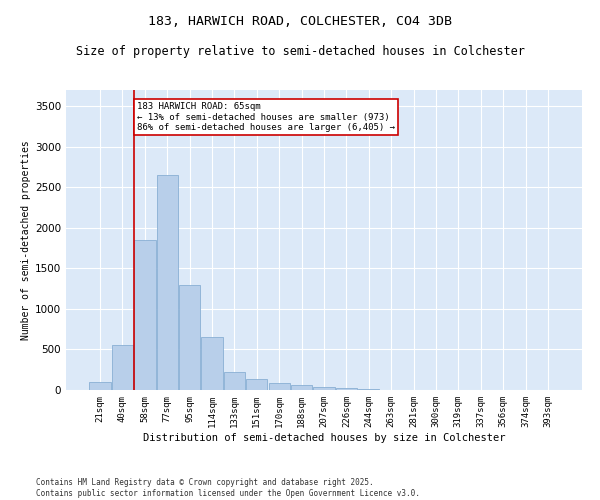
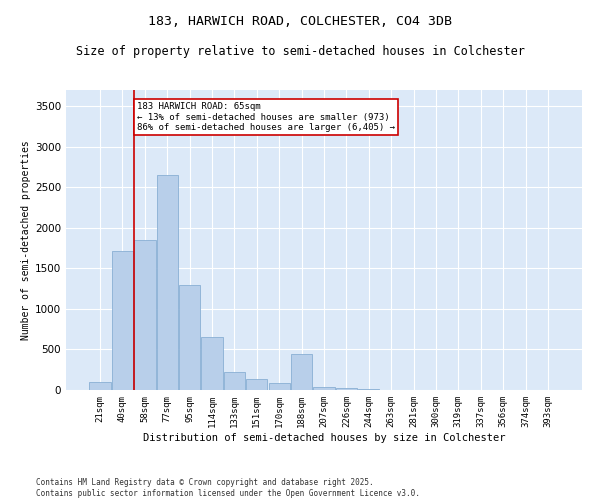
40sqm: 550 -> 1720
188sqm: 60 -> 440
